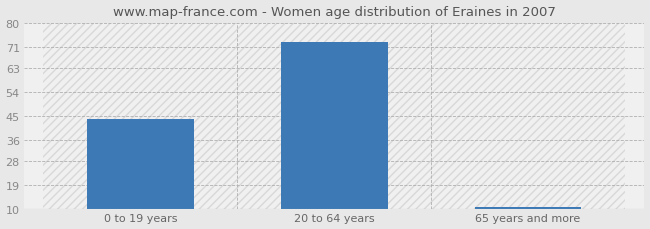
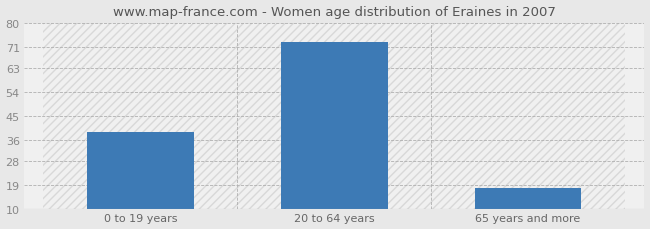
0 to 19 years: 44 -> 39
65 years and more: 11 -> 18
